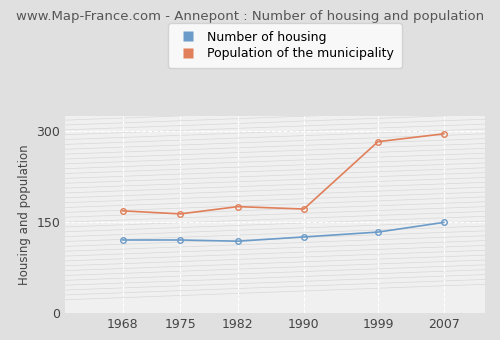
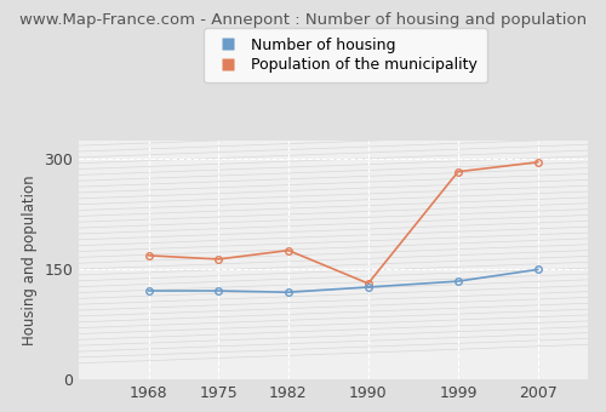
Population of the municipality/1990: 171 -> 130
